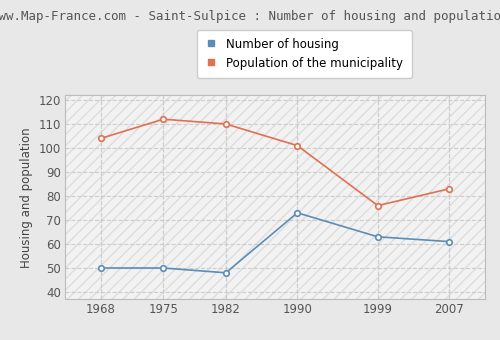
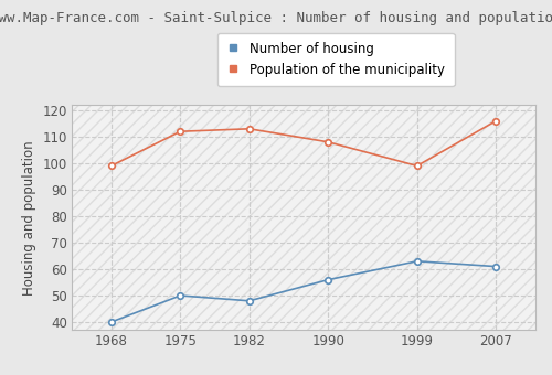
Number of housing/1968: 50 -> 40
Population of the municipality/1968: 104 -> 99
Population of the municipality/1982: 110 -> 113
Number of housing/1990: 73 -> 56
Population of the municipality/1990: 101 -> 108
Population of the municipality/1999: 76 -> 99
Population of the municipality/2007: 83 -> 116
